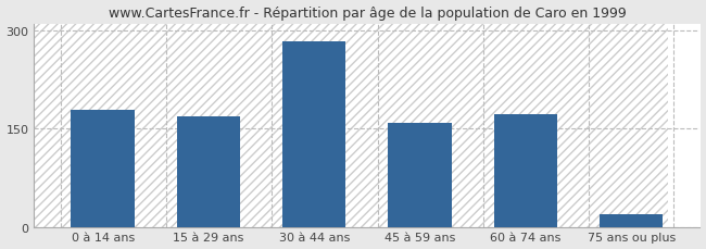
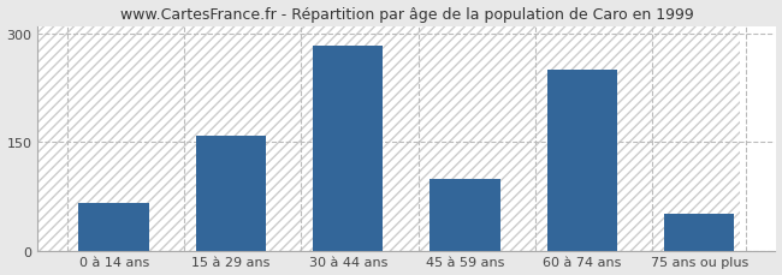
0 à 14 ans: 178 -> 66
15 à 29 ans: 168 -> 158
45 à 59 ans: 159 -> 98
60 à 74 ans: 172 -> 250
75 ans ou plus: 20 -> 50
